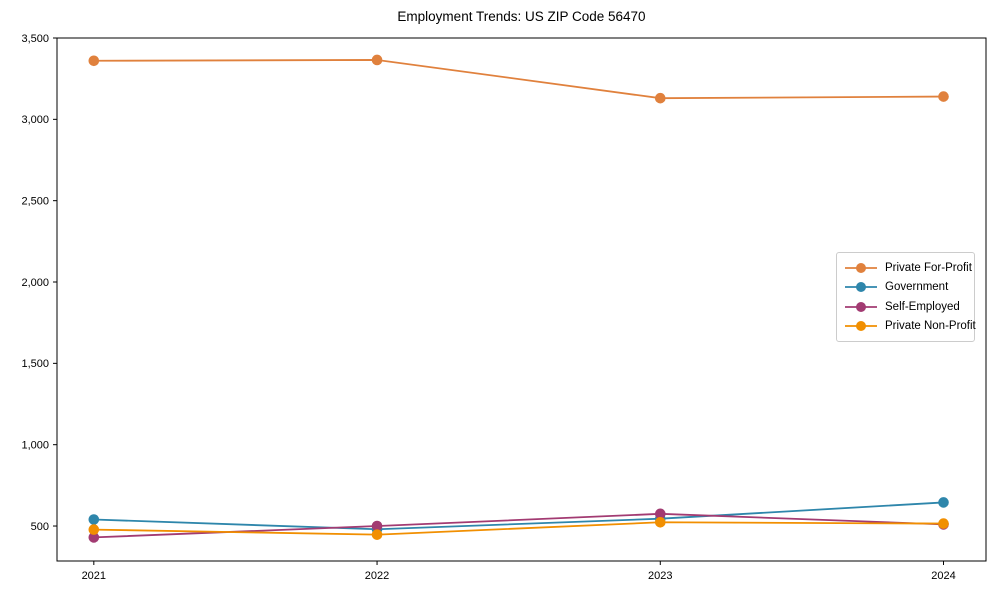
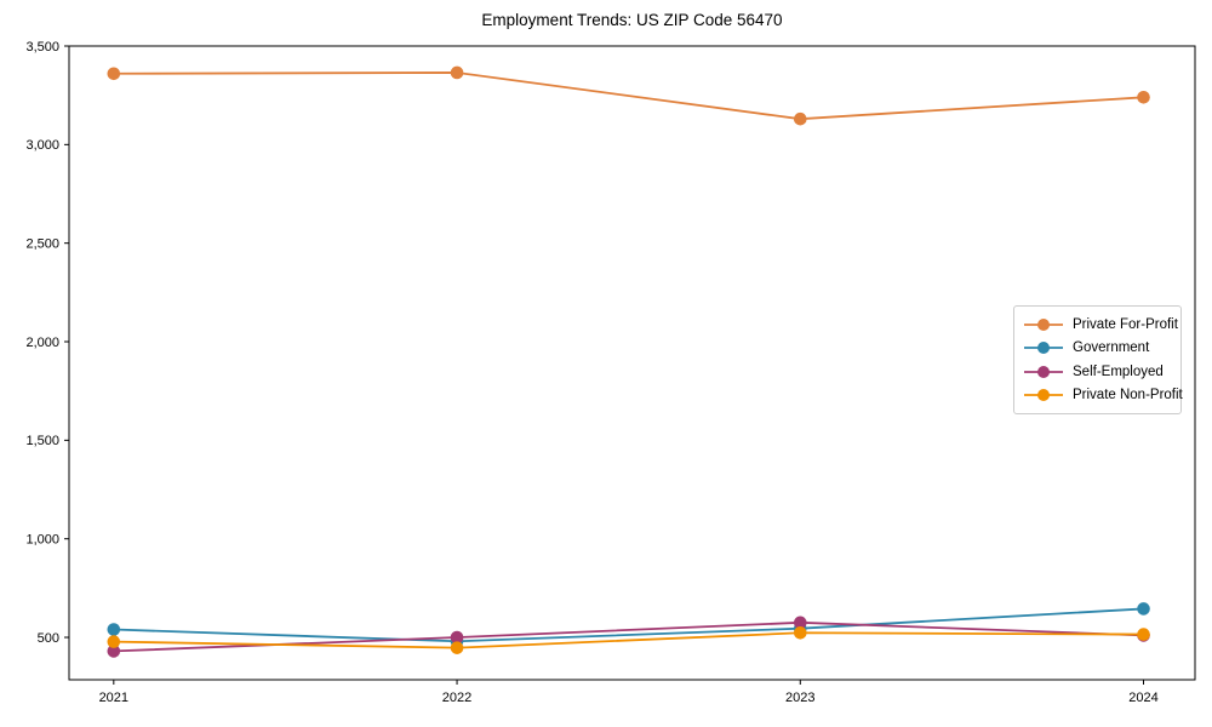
Private For-Profit/2024: 3140 -> 3240
